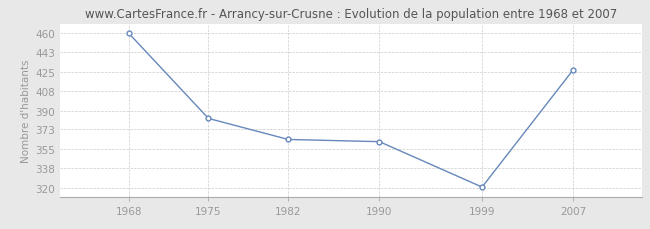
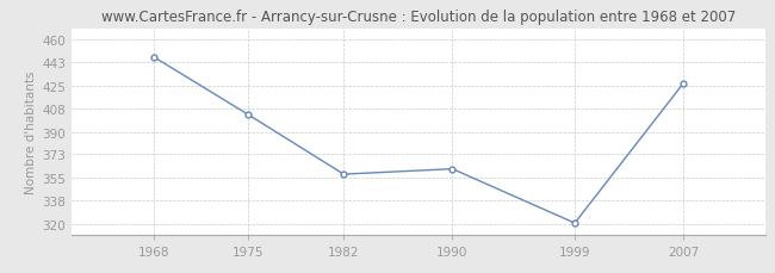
1968: 460 -> 447
1975: 383 -> 403
1982: 364 -> 358
